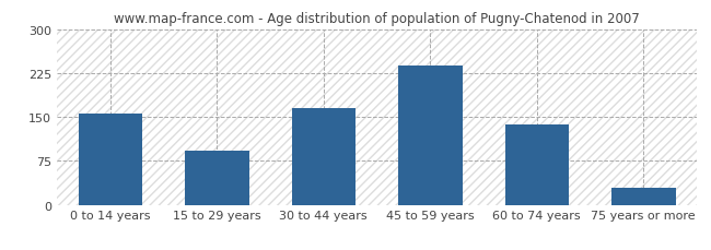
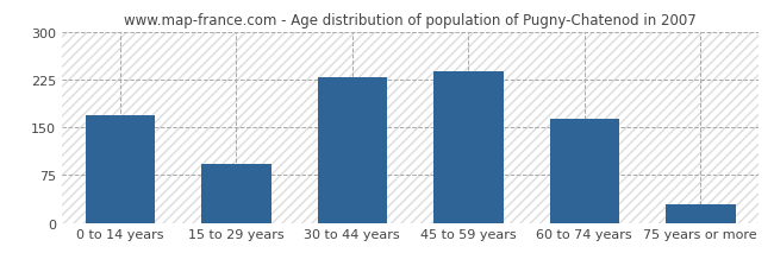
0 to 14 years: 155 -> 168
30 to 44 years: 165 -> 228
60 to 74 years: 137 -> 164
